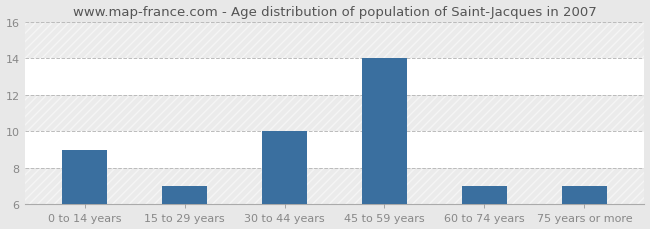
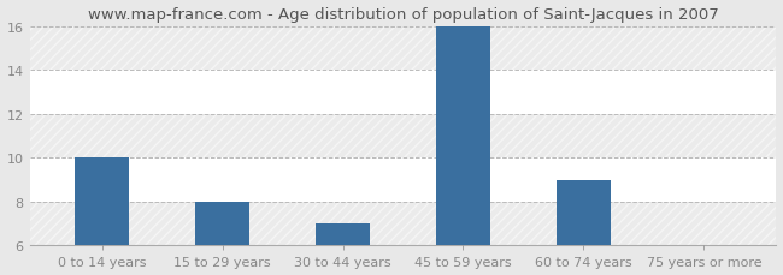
0 to 14 years: 9 -> 10
15 to 29 years: 7 -> 8
30 to 44 years: 10 -> 7
45 to 59 years: 14 -> 16
60 to 74 years: 7 -> 9
75 years or more: 7 -> 6
